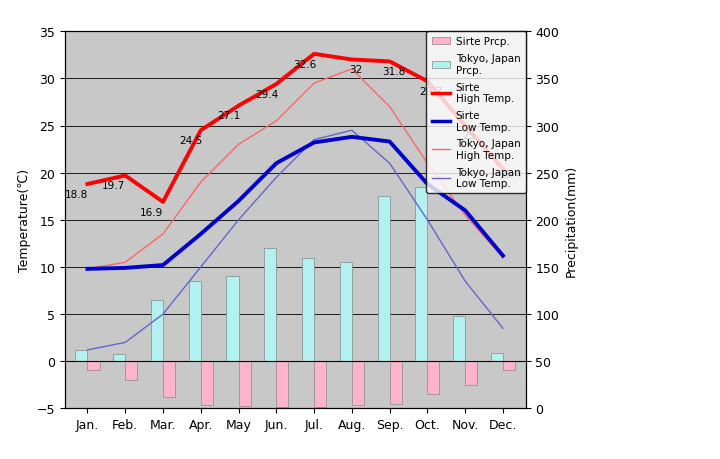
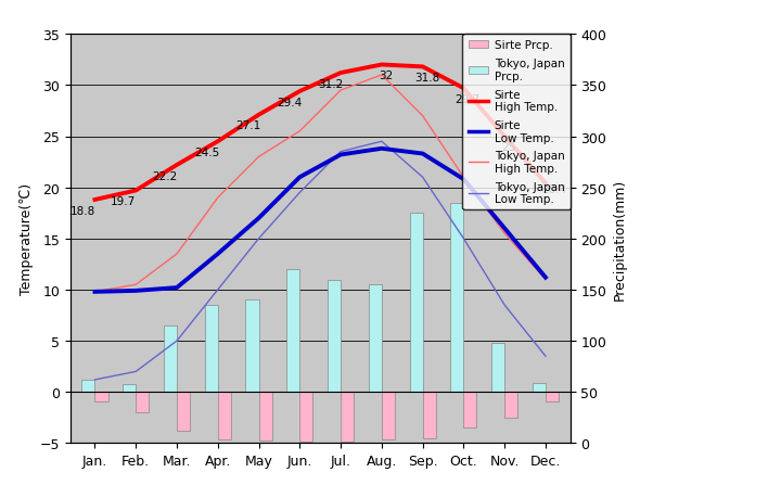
Sirte High Temp./Mar.: 16.9 -> 22.2
Sirte High Temp./Jul.: 32.6 -> 31.2
Sirte Low Temp./Oct.: 18.8 -> 20.8
